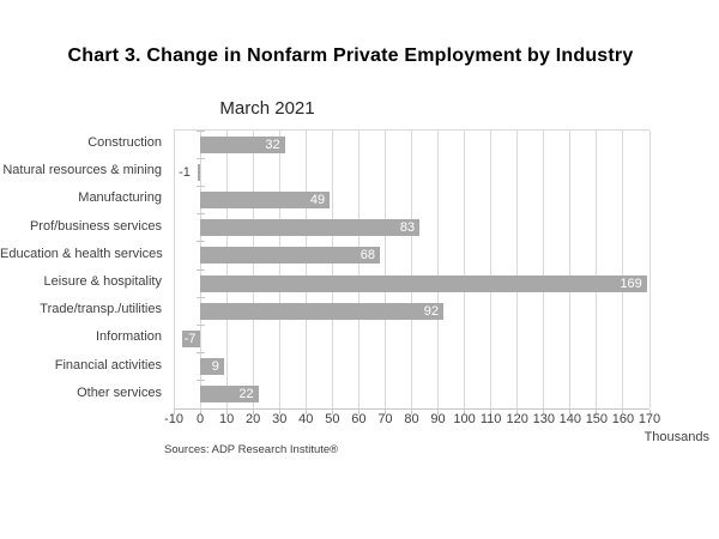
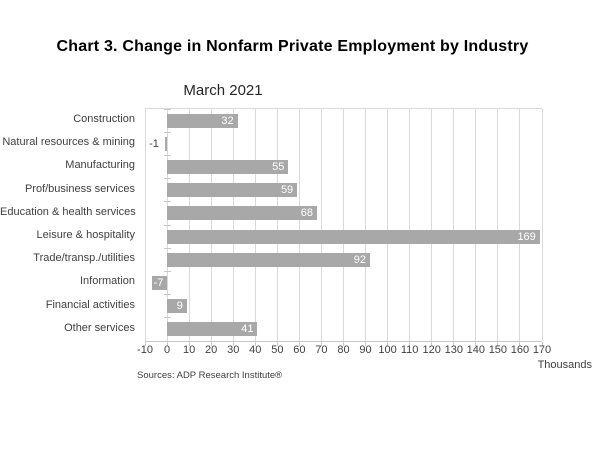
Manufacturing: 49 -> 55
Prof/business services: 83 -> 59
Other services: 22 -> 41
